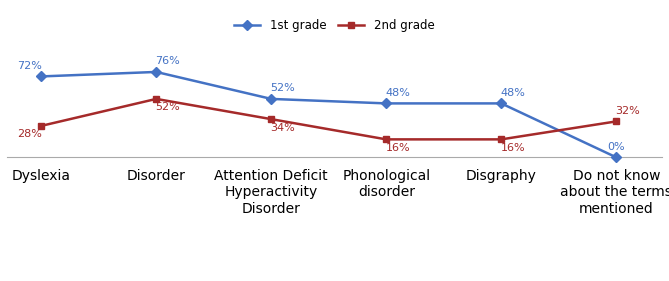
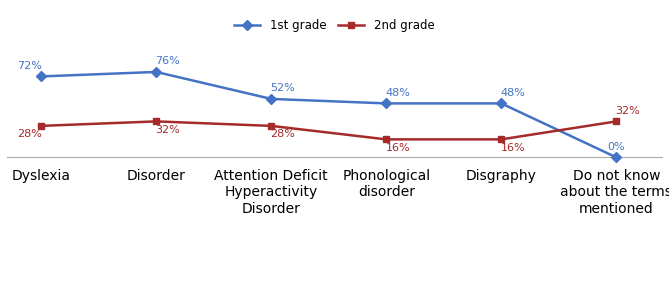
2nd grade/Disorder: 52% -> 32%
2nd grade/Attention Deficit Hyperactivity Disorder: 34% -> 28%
